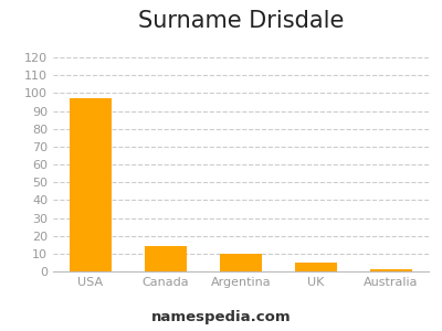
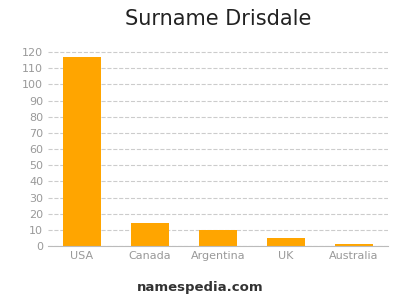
USA: 97 -> 117
